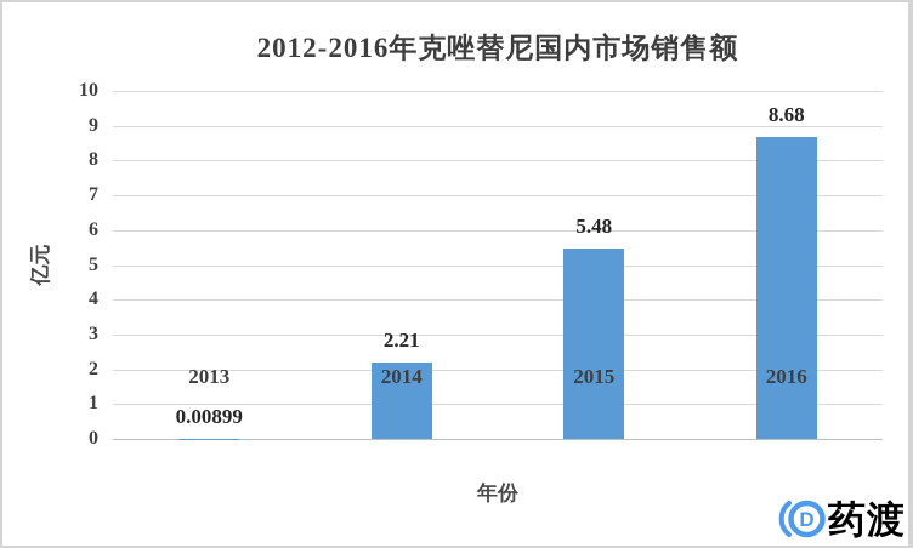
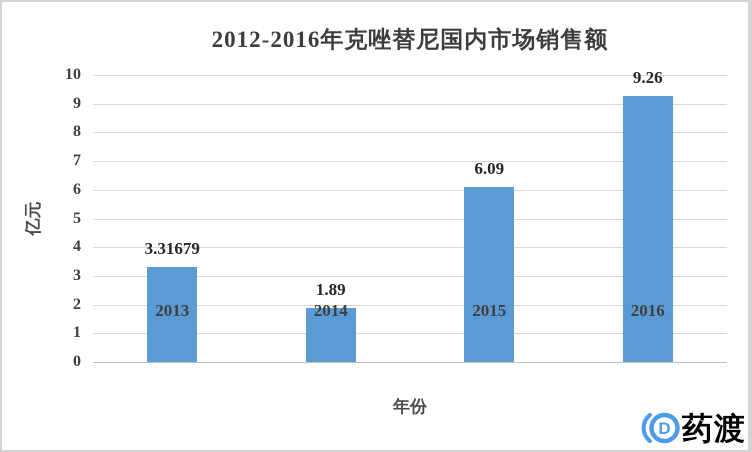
2013: 0.00899 -> 3.31679
2014: 2.21 -> 1.89
2015: 5.48 -> 6.09
2016: 8.68 -> 9.26
